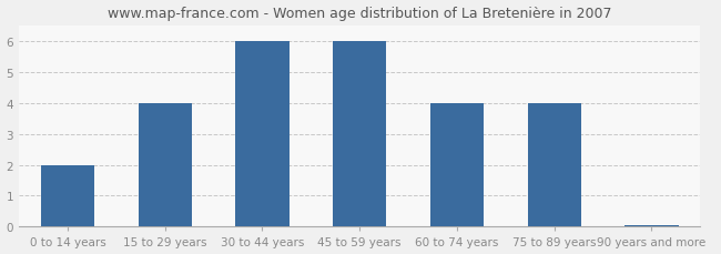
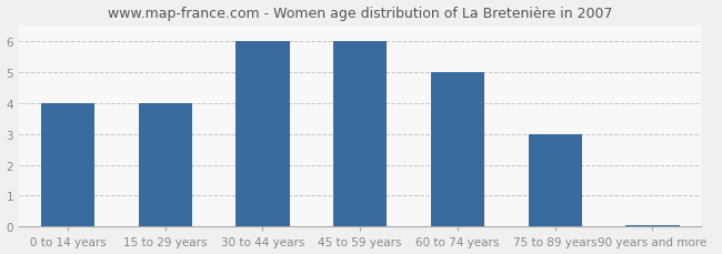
0 to 14 years: 2.00 -> 4.00
60 to 74 years: 4.00 -> 5.00
75 to 89 years: 4.00 -> 3.00
